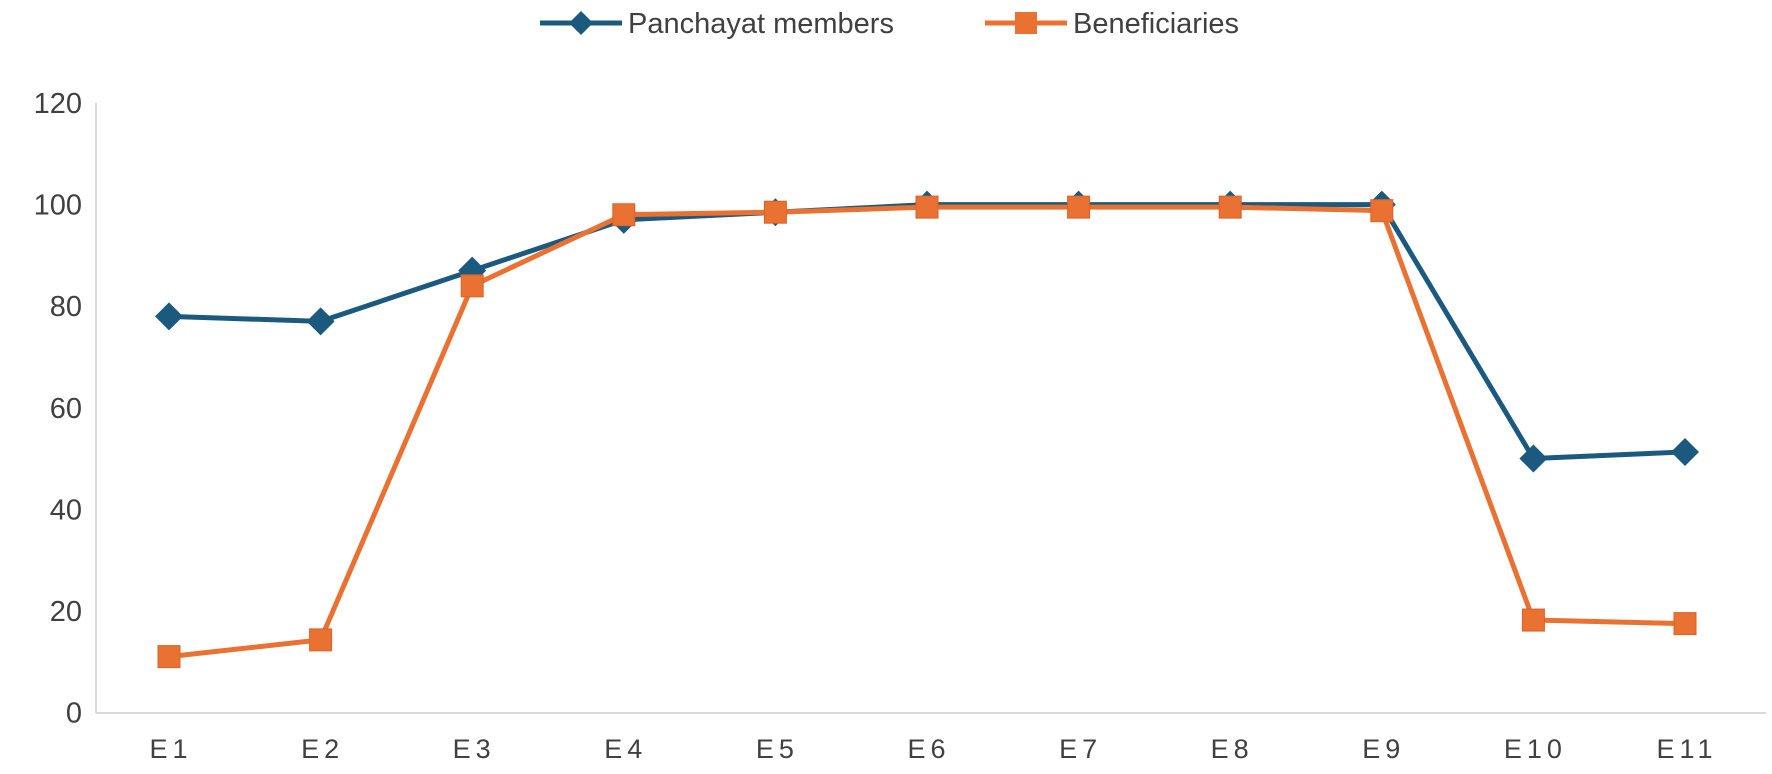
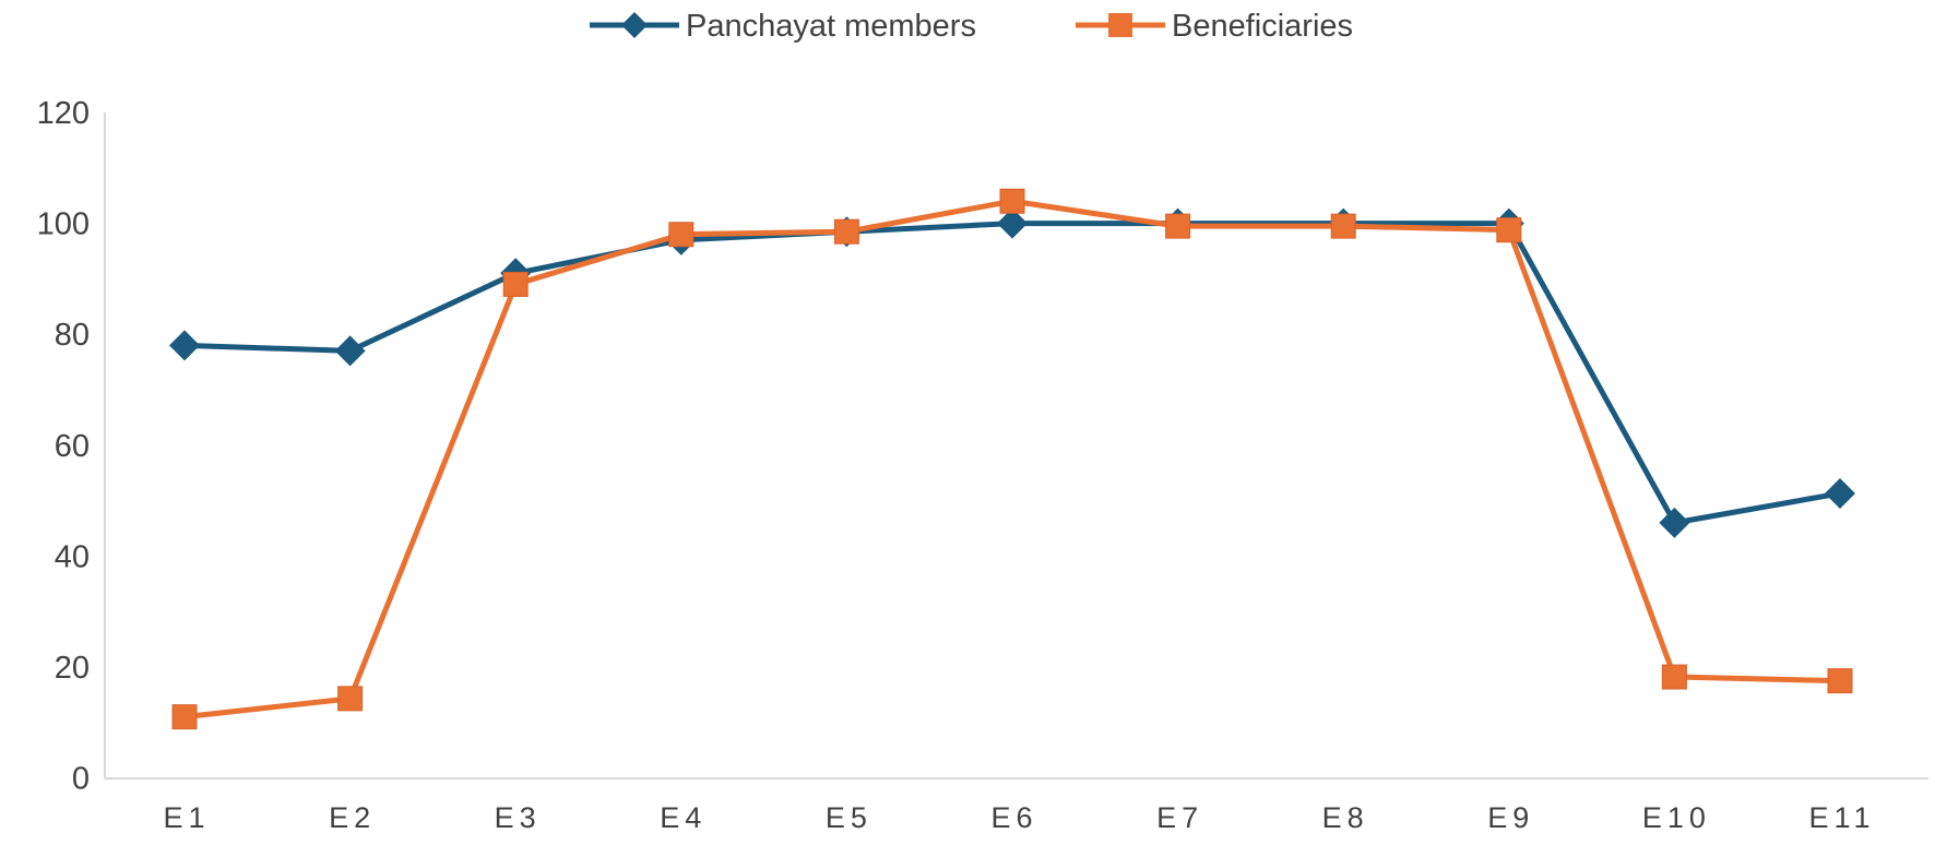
Panchayat members/E3: 87 -> 91
Beneficiaries/E3: 84 -> 89
Beneficiaries/E6: 100 -> 104
Panchayat members/E10: 50 -> 46
